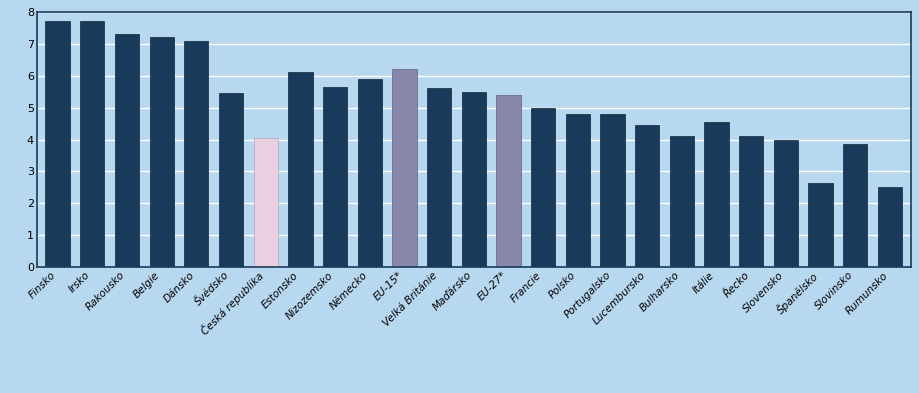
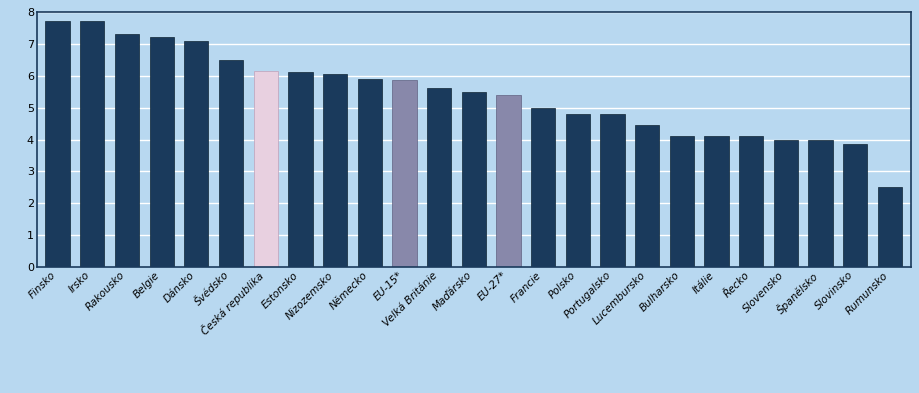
Švédsko: 5.45 -> 6.50
Česká republika: 4.05 -> 6.15
Nizozemsko: 5.65 -> 6.05
EU-15*: 6.20 -> 5.85
Itálie: 4.55 -> 4.10
Španělsko: 2.65 -> 4.00
